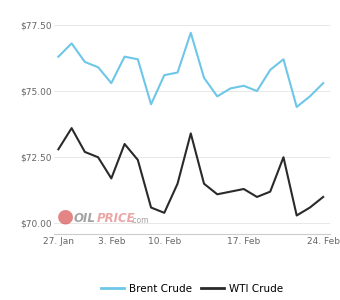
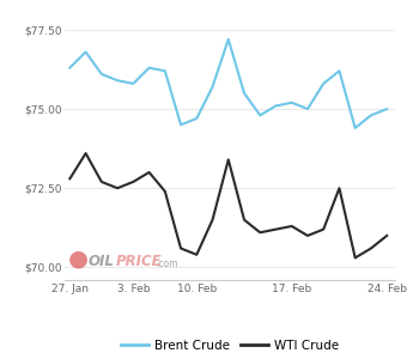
Brent Crude/3. Feb: $75.3 -> $75.8
WTI Crude/3. Feb: $71.7 -> $72.7
Brent Crude/10. Feb: $75.6 -> $74.7
Brent Crude/24. Feb: $75.3 -> $75.0
